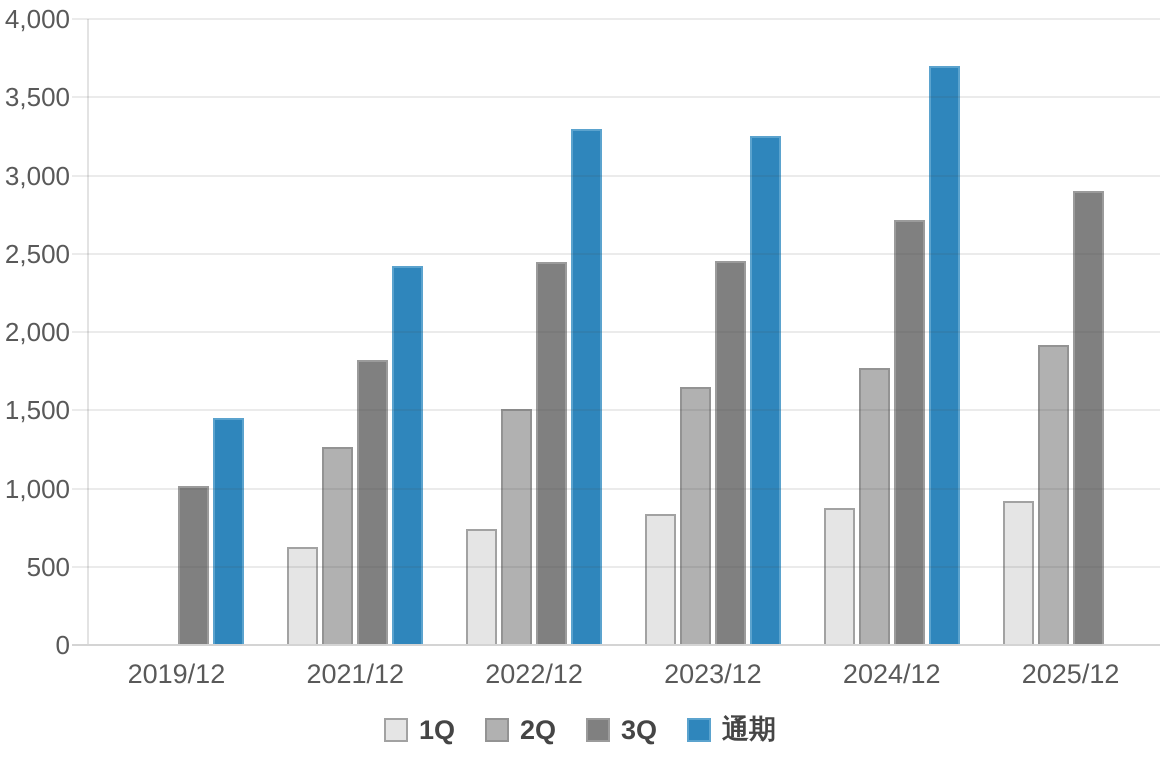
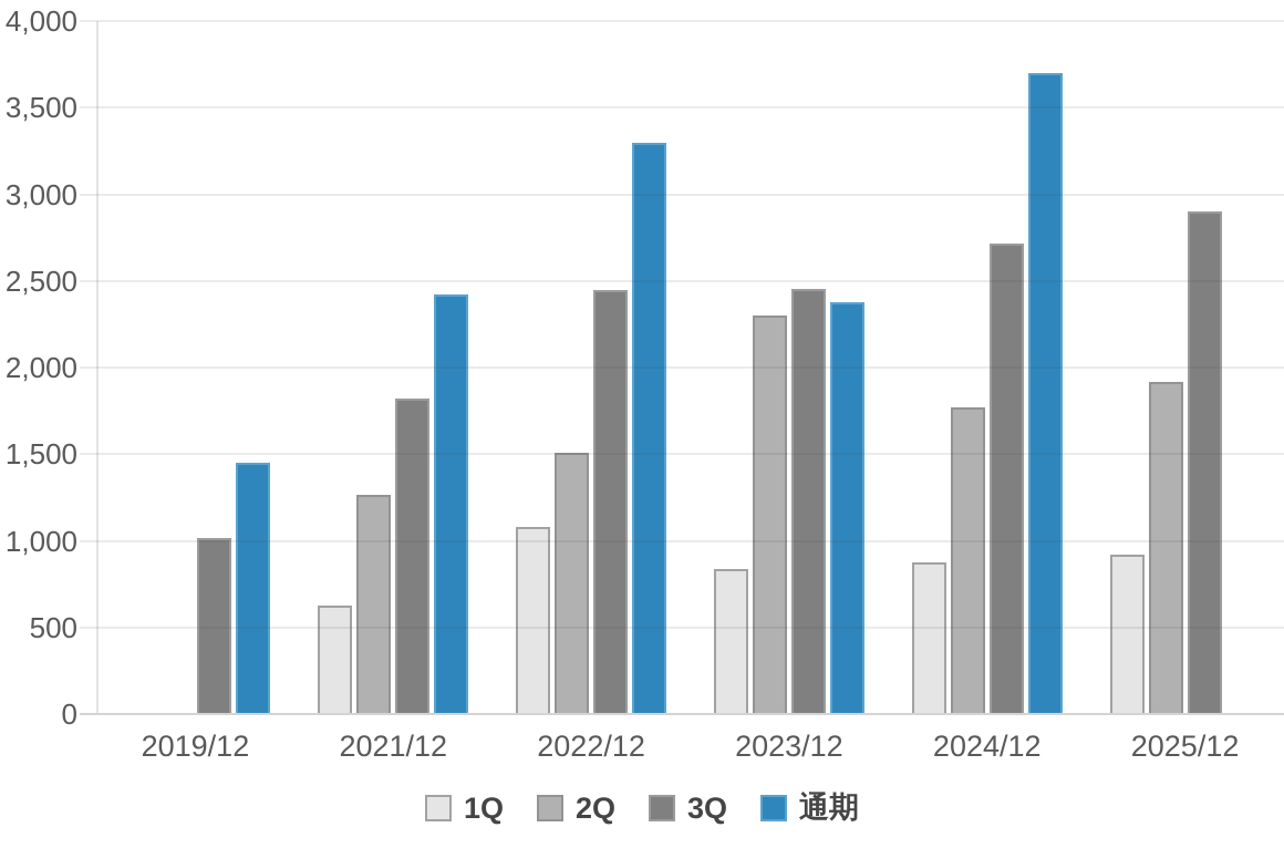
1Q/2022/12: 740 -> 1080
2Q/2023/12: 1650 -> 2300
通期/2023/12: 3250 -> 2380
